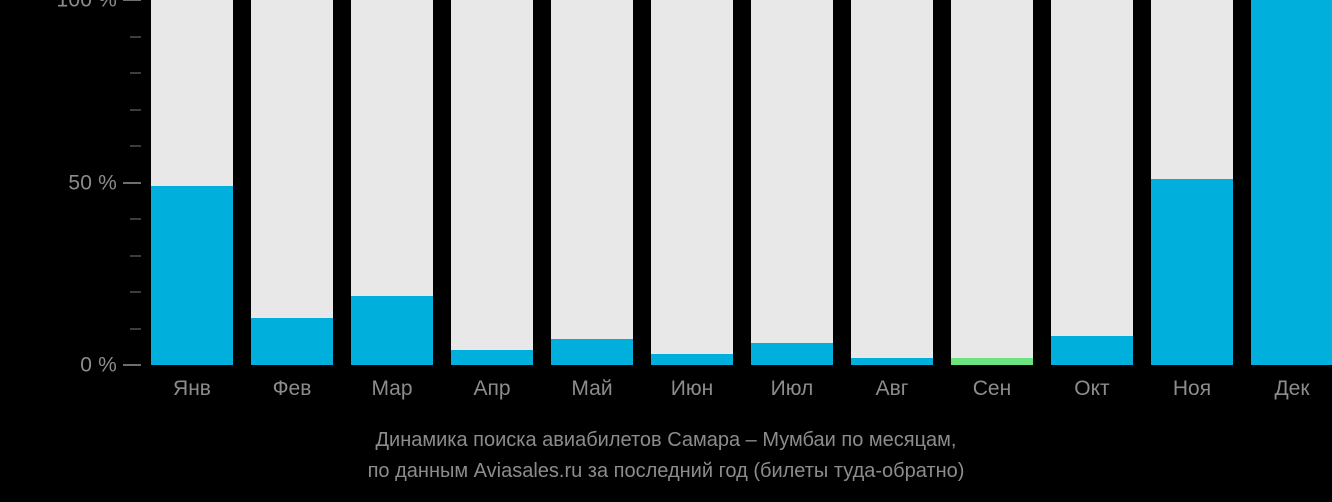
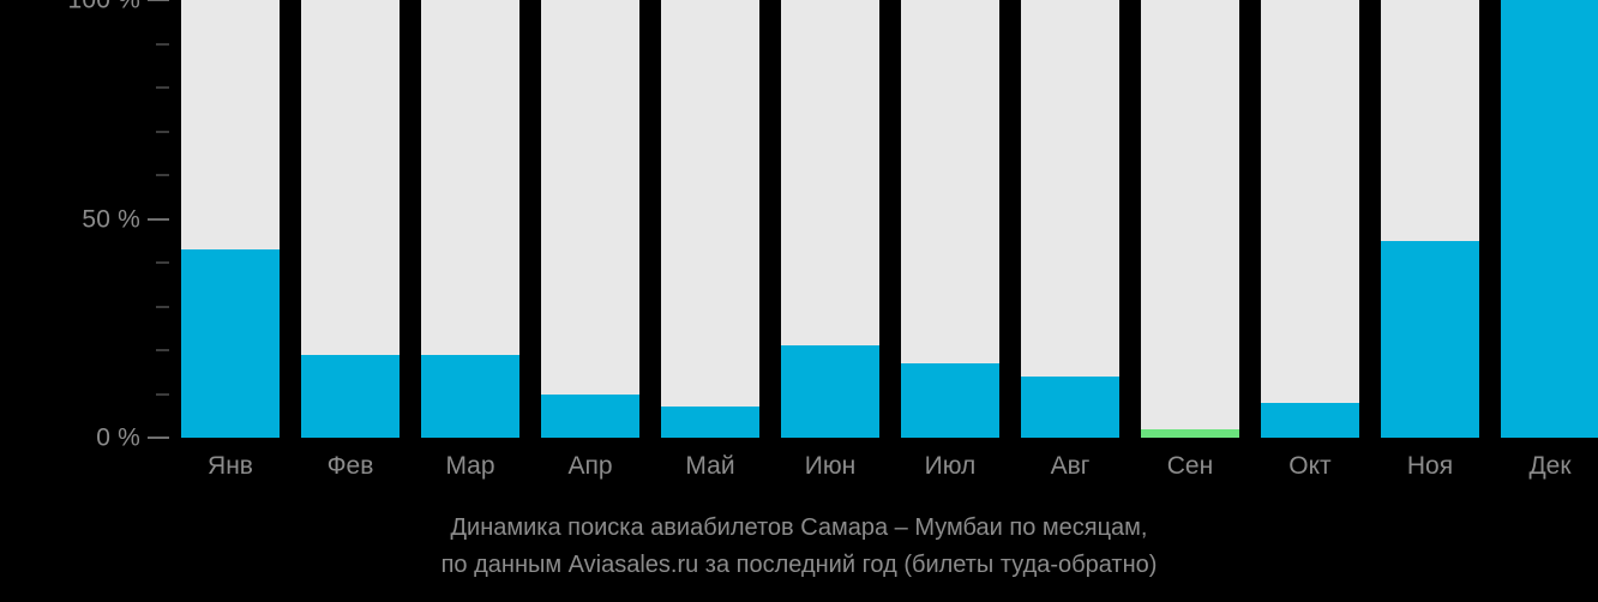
Янв: 49% -> 43%
Фев: 13% -> 19%
Апр: 4% -> 10%
Июн: 3% -> 21%
Июл: 6% -> 17%
Авг: 2% -> 14%
Ноя: 51% -> 45%
